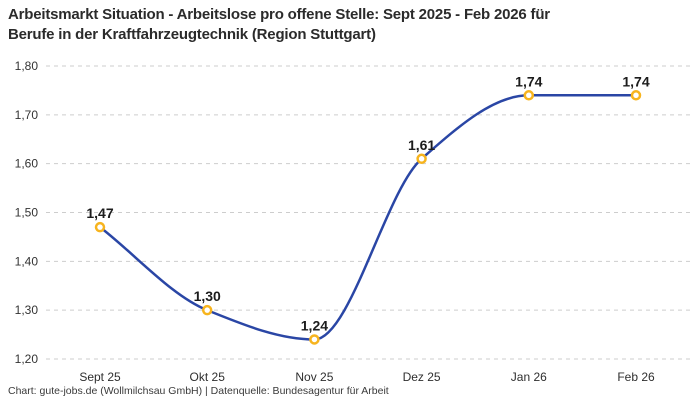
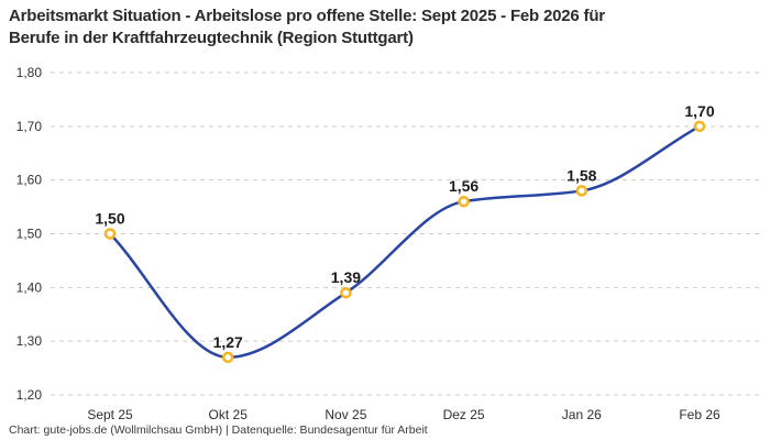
Sept 25: 1,47 -> 1,50
Okt 25: 1,30 -> 1,27
Nov 25: 1,24 -> 1,39
Dez 25: 1,61 -> 1,56
Jan 26: 1,74 -> 1,58
Feb 26: 1,74 -> 1,70
